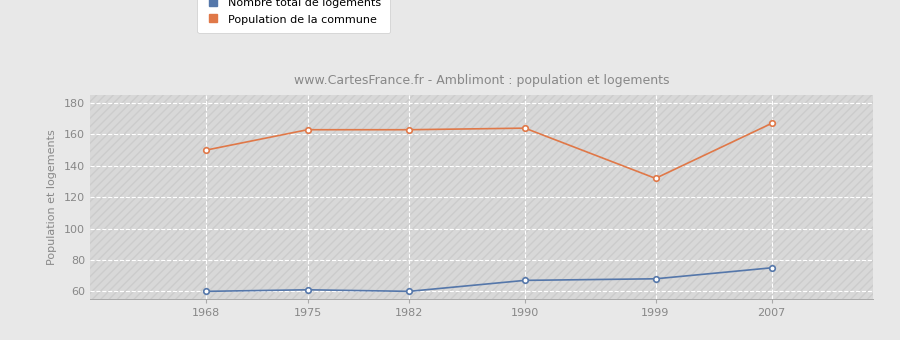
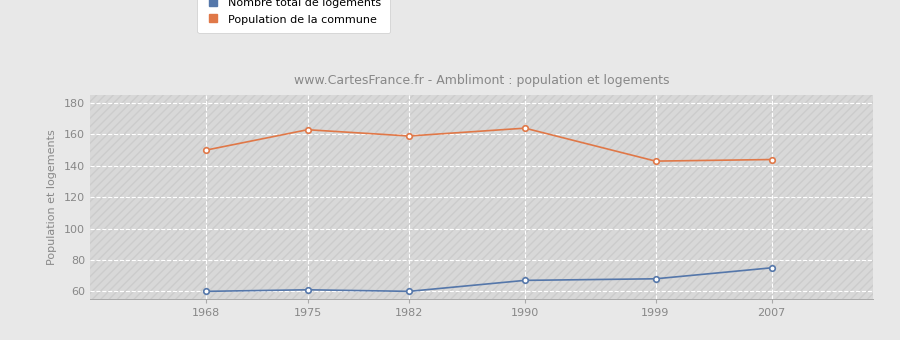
Population de la commune/1982: 163 -> 159
Population de la commune/1999: 132 -> 143
Population de la commune/2007: 167 -> 144
